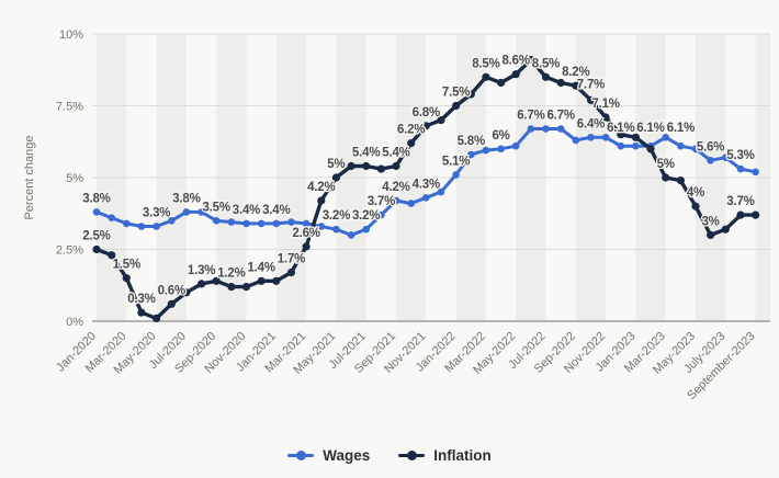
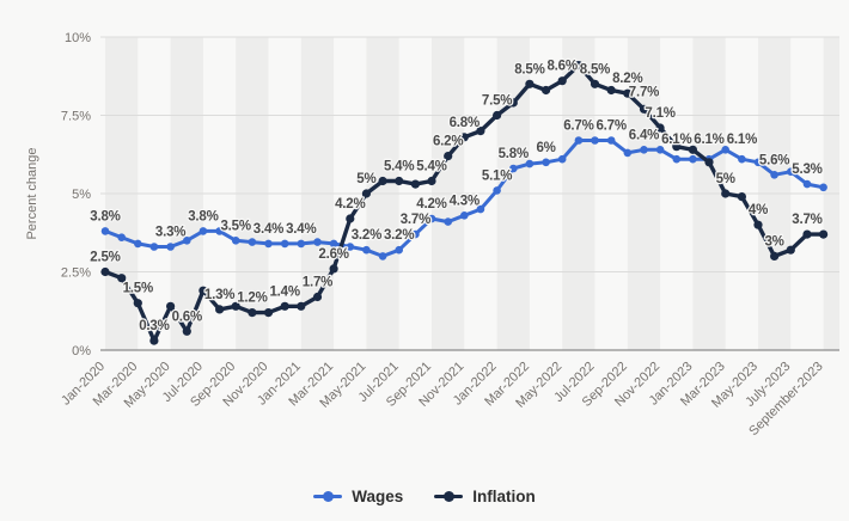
Inflation/May-2020: 0.1% -> 1.4%
Inflation/Jul-2020: 1.0% -> 1.9%
